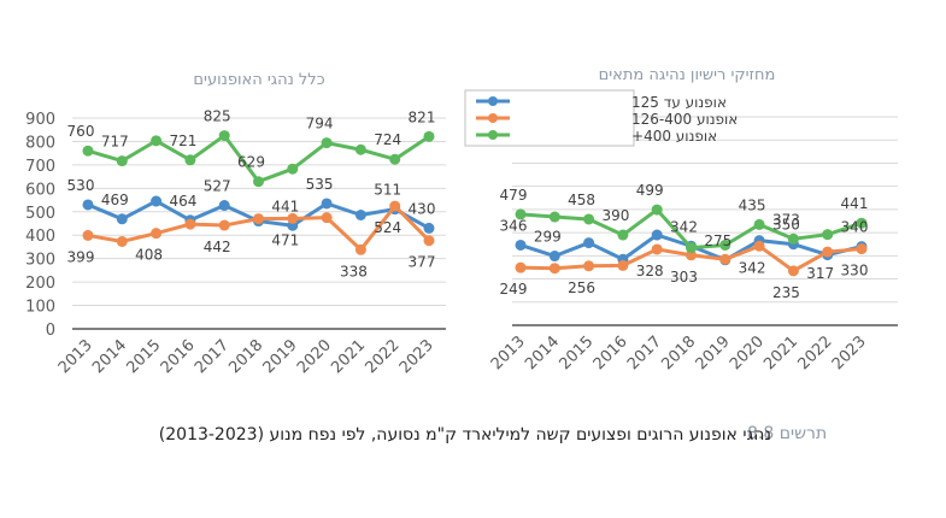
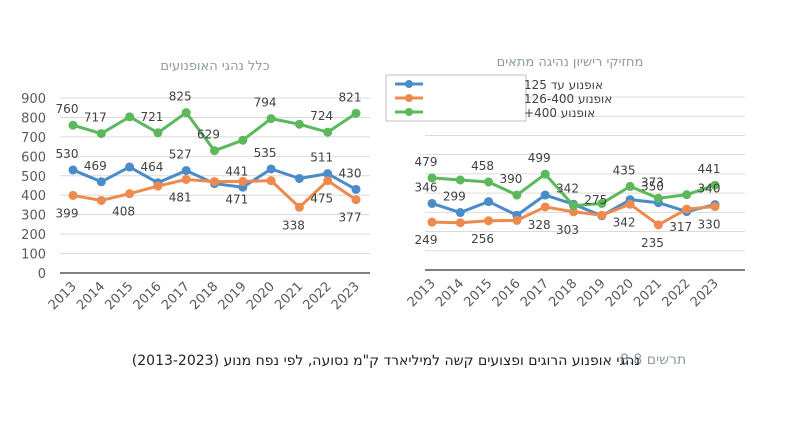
כלל נהגי האופנועים/אופנוע 126-400/2017: 442 -> 481
כלל נהגי האופנועים/אופנוע 126-400/2022: 524 -> 475
